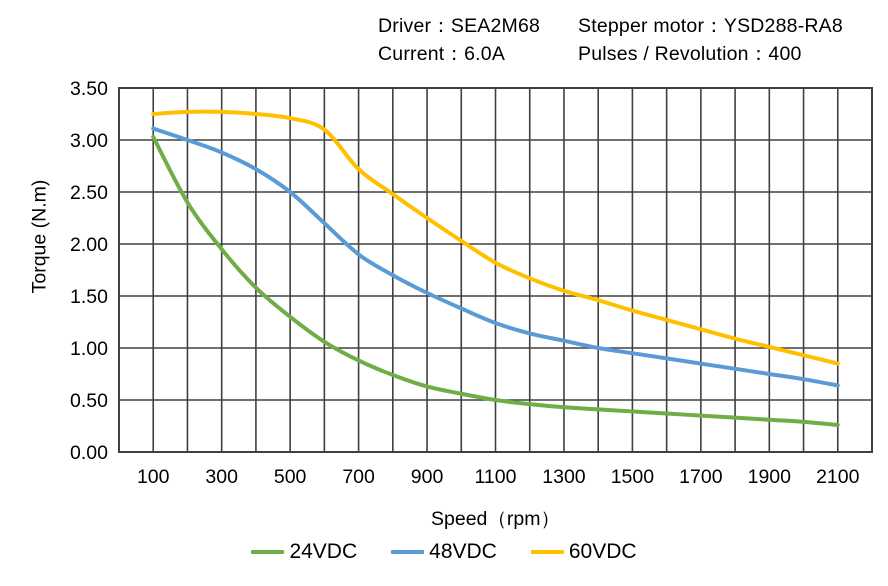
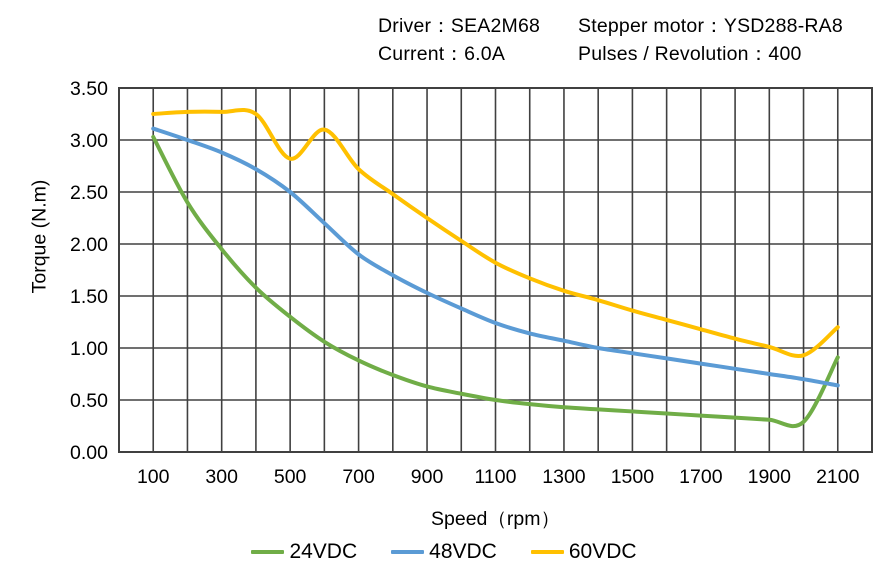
60VDC/500: 3.21 -> 2.82
24VDC/2100: 0.26 -> 0.91
60VDC/2100: 0.85 -> 1.20
